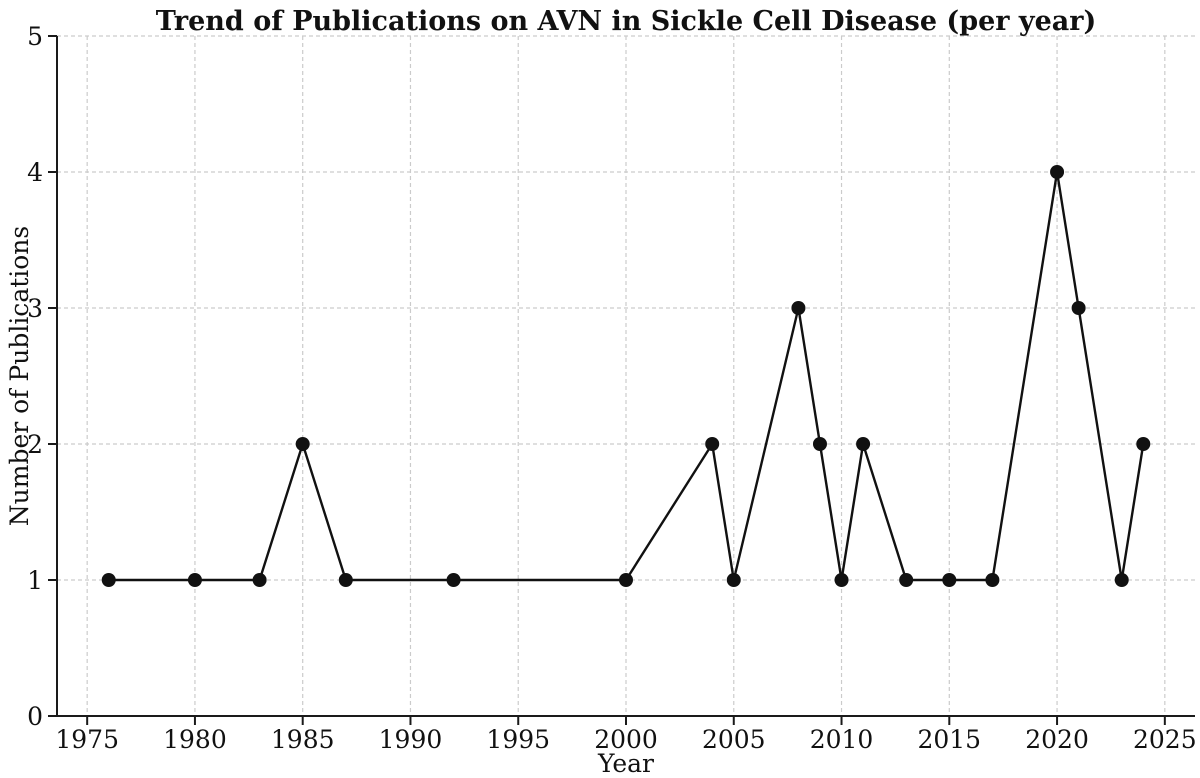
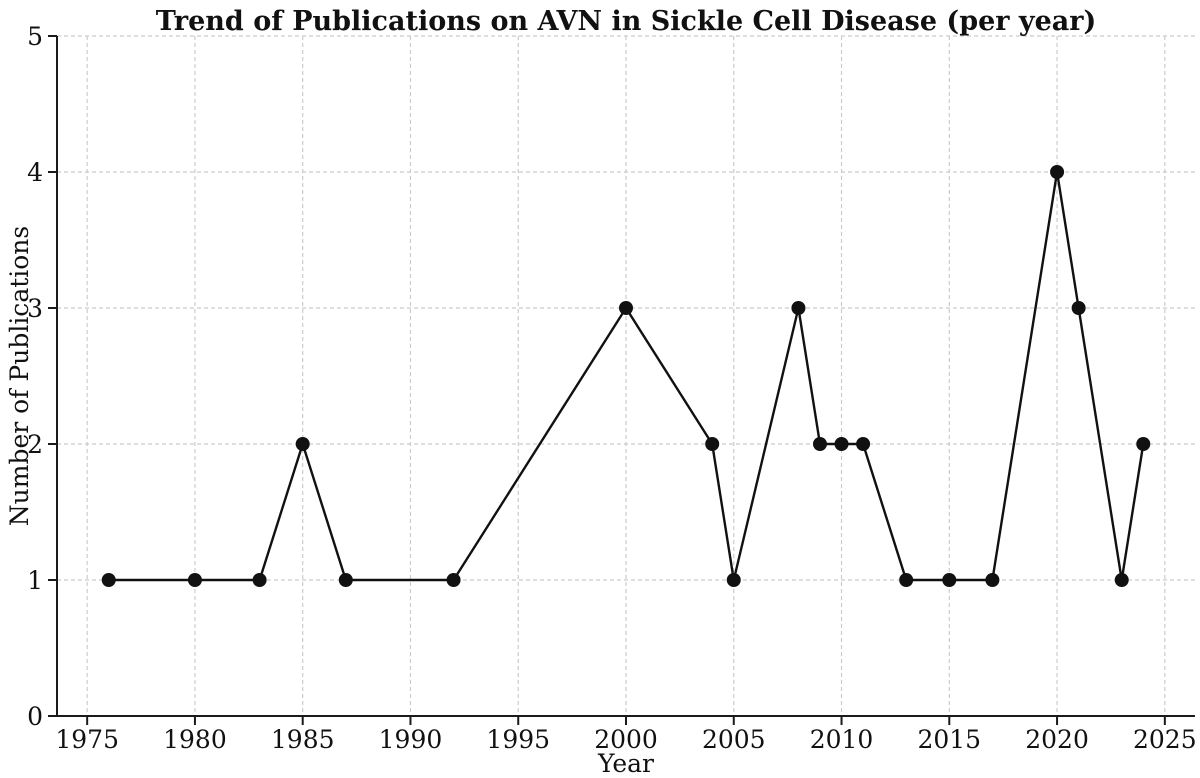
2000: 1 -> 3
2010: 1 -> 2
